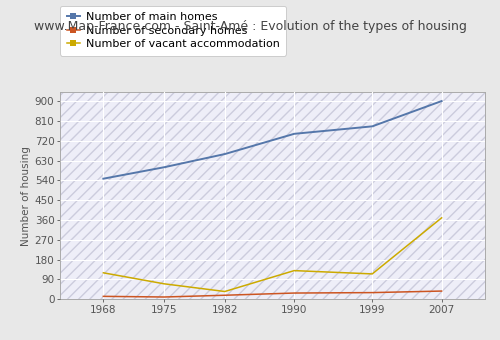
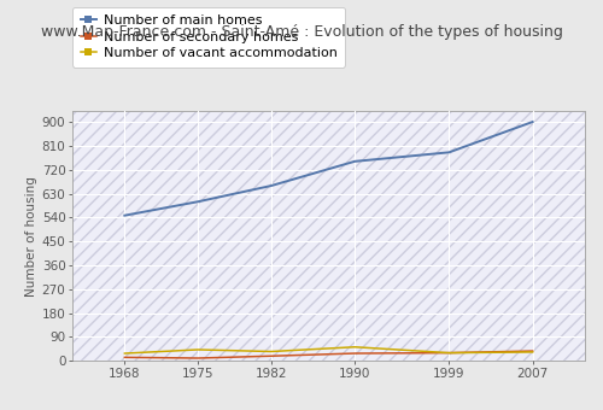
Number of vacant accommodation/1968: 120 -> 28
Number of vacant accommodation/1975: 70 -> 42
Number of vacant accommodation/1990: 130 -> 52
Number of vacant accommodation/1999: 115 -> 30
Number of vacant accommodation/2007: 370 -> 33
